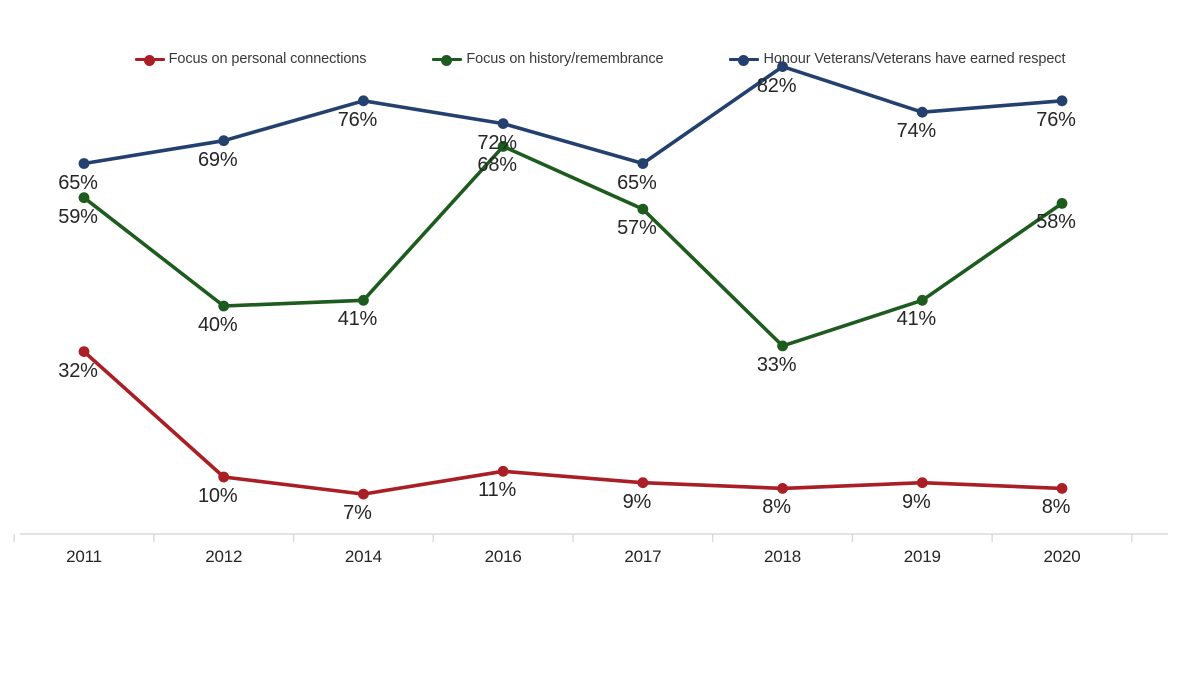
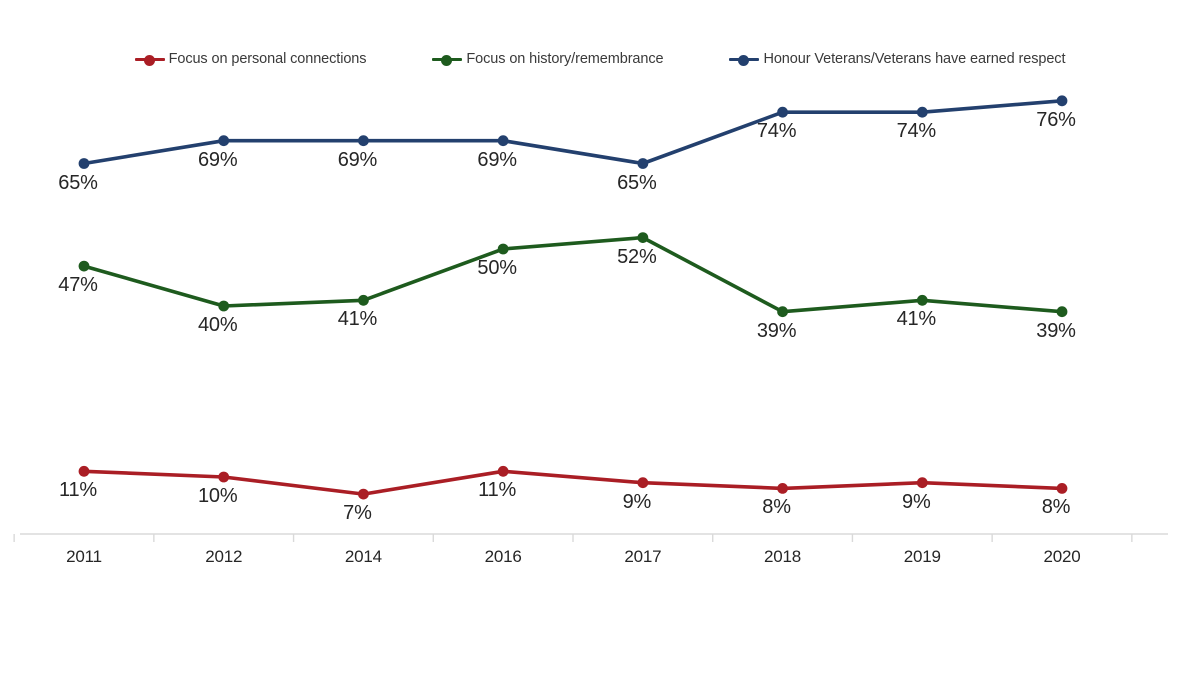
Focus on personal connections/2011: 32% -> 11%
Focus on history/remembrance/2011: 59% -> 47%
Honour Veterans/Veterans have earned respect/2014: 76% -> 69%
Focus on history/remembrance/2016: 68% -> 50%
Honour Veterans/Veterans have earned respect/2016: 72% -> 69%
Focus on history/remembrance/2017: 57% -> 52%
Focus on history/remembrance/2018: 33% -> 39%
Honour Veterans/Veterans have earned respect/2018: 82% -> 74%
Focus on history/remembrance/2020: 58% -> 39%
